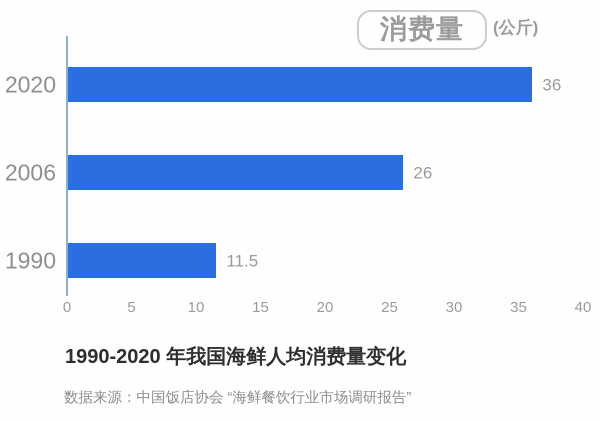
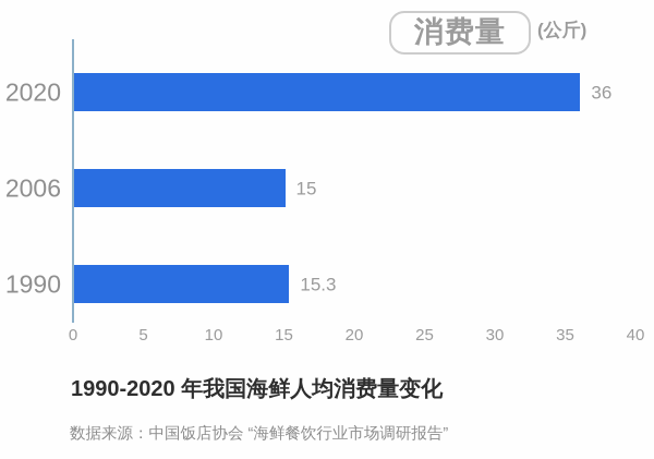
2006: 26 -> 15
1990: 11.5 -> 15.3
